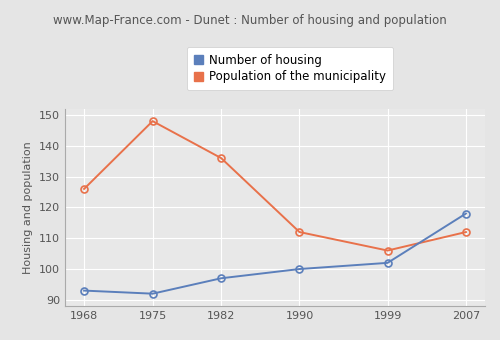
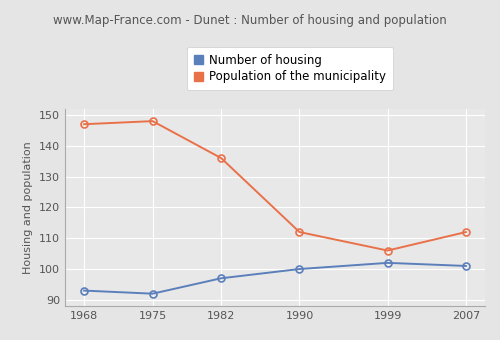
Population of the municipality/1968: 126 -> 147
Number of housing/2007: 118 -> 101
